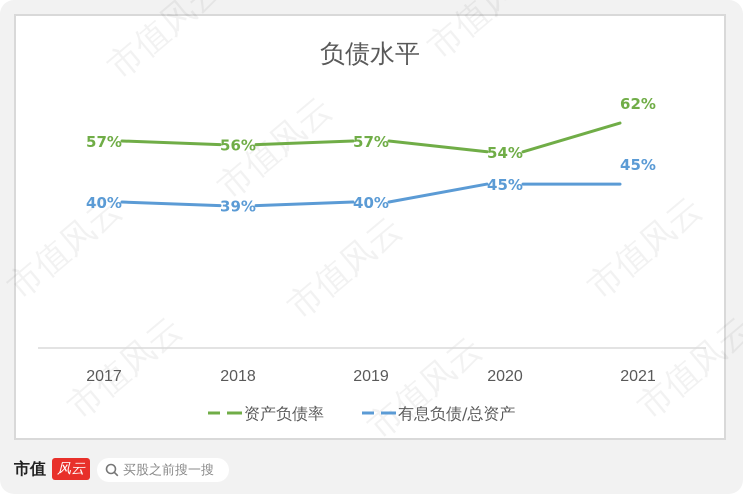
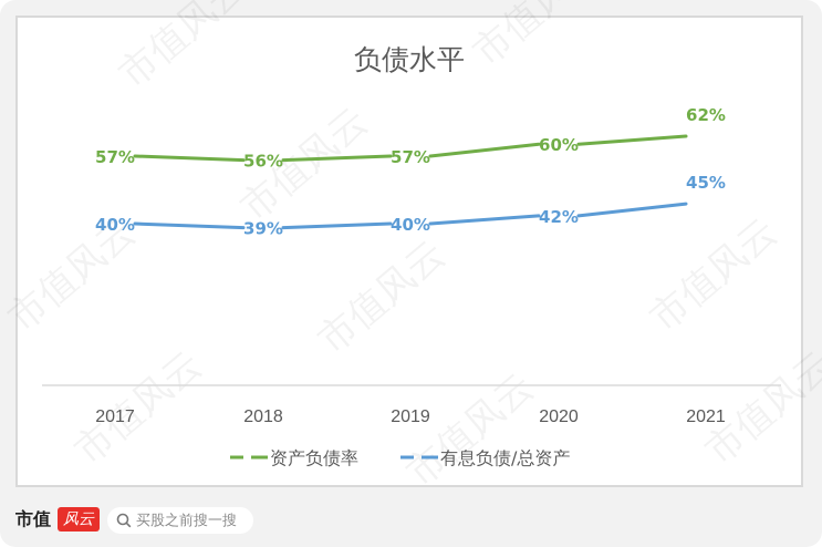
资产负债率/2020: 54% -> 60%
有息负债/总资产/2020: 45% -> 42%
